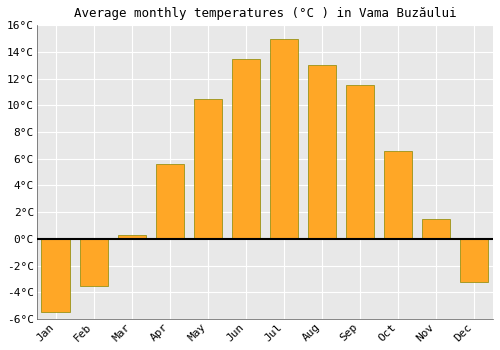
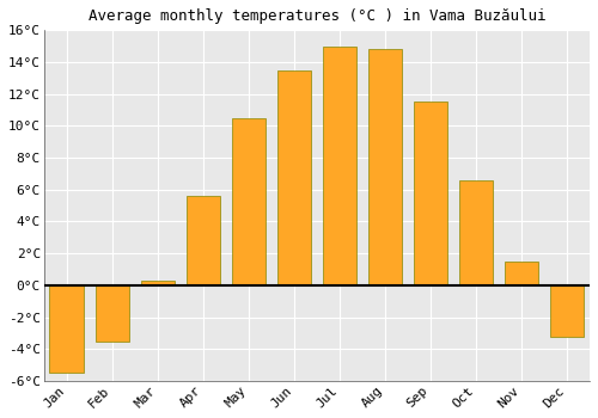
Aug: 13.0°C -> 14.8°C
